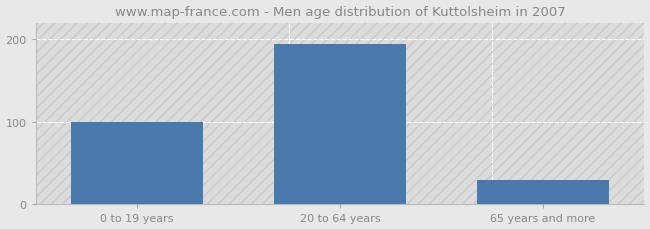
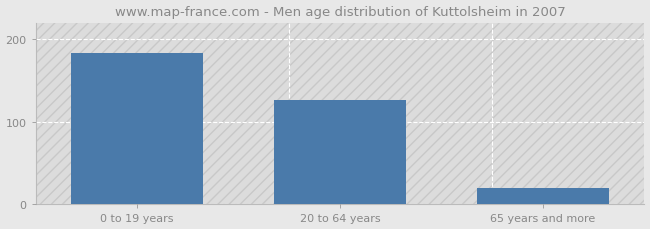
0 to 19 years: 100 -> 184
20 to 64 years: 194 -> 126
65 years and more: 30 -> 20
